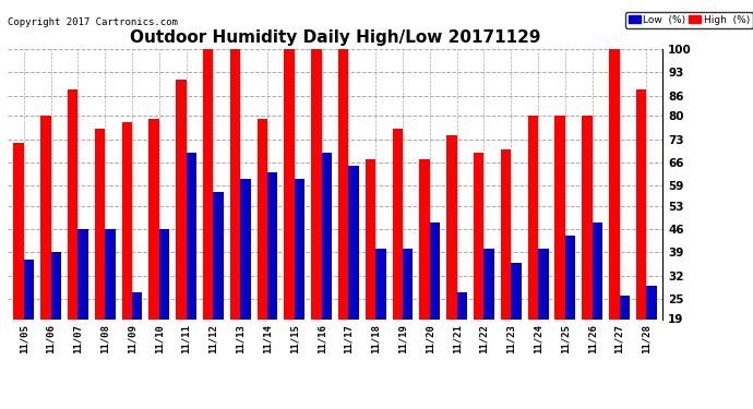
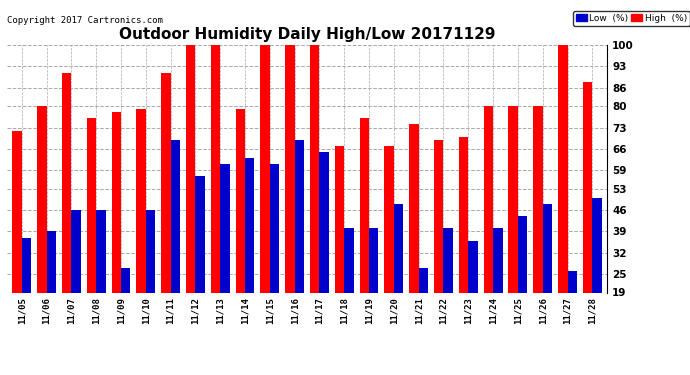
High (%)/11/07: 88 -> 91
Low (%)/11/28: 29 -> 50
